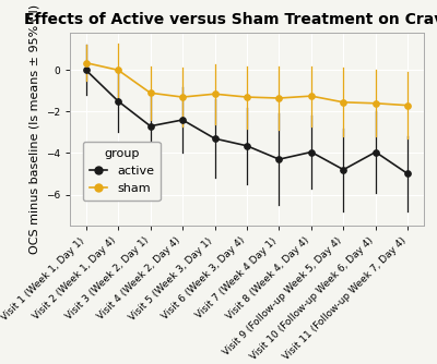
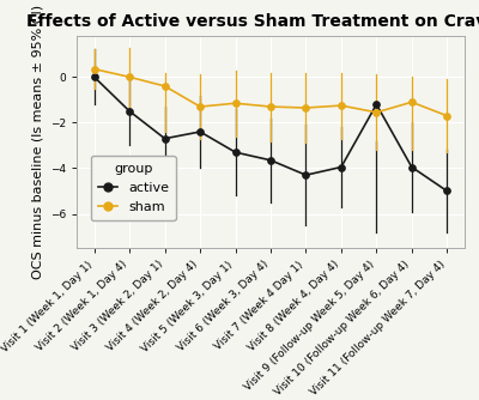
sham/Visit 3 (Week 2, Day 1): -1.1 -> -0.4
active/Visit 9 (Follow-up Week 5, Day 4): -4.8 -> -1.2
sham/Visit 10 (Follow-up Week 6, Day 4): -1.6 -> -1.1
